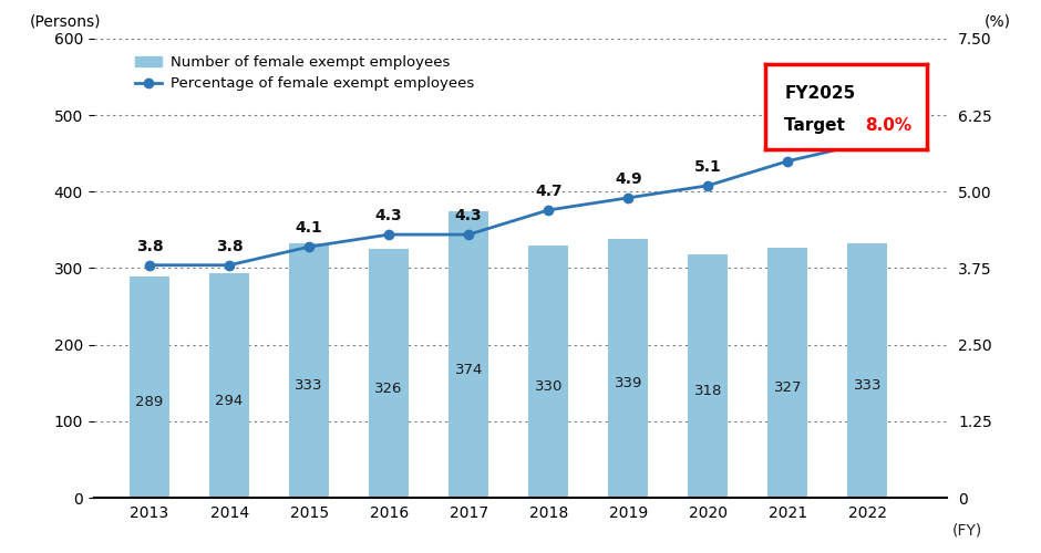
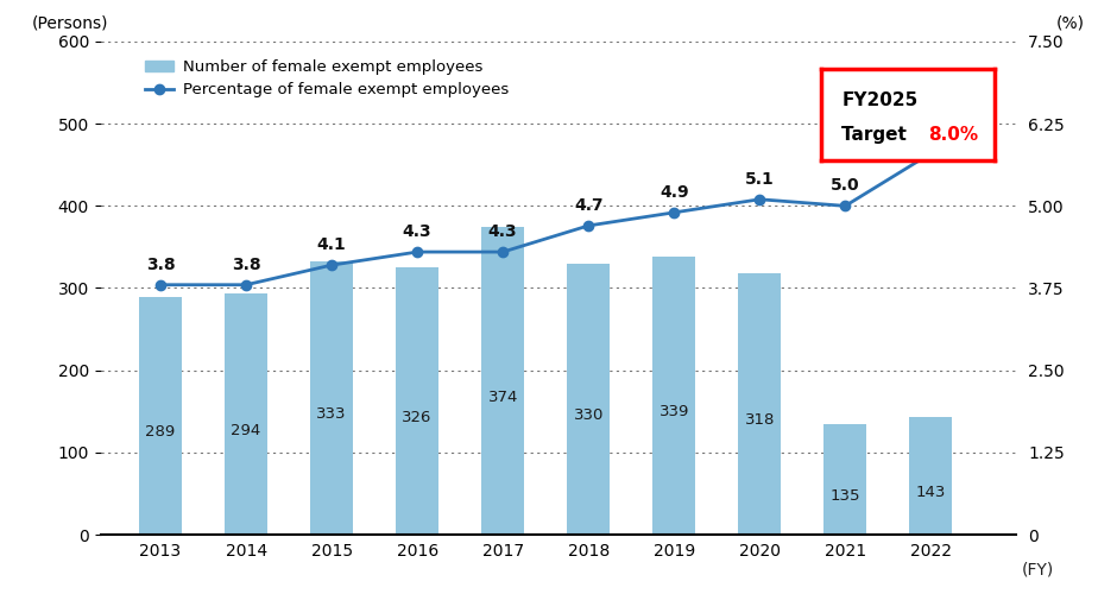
Number of female exempt employees/2021: 327 -> 135
Percentage of female exempt employees/2021: 5.5 -> 5.0
Number of female exempt employees/2022: 333 -> 143
